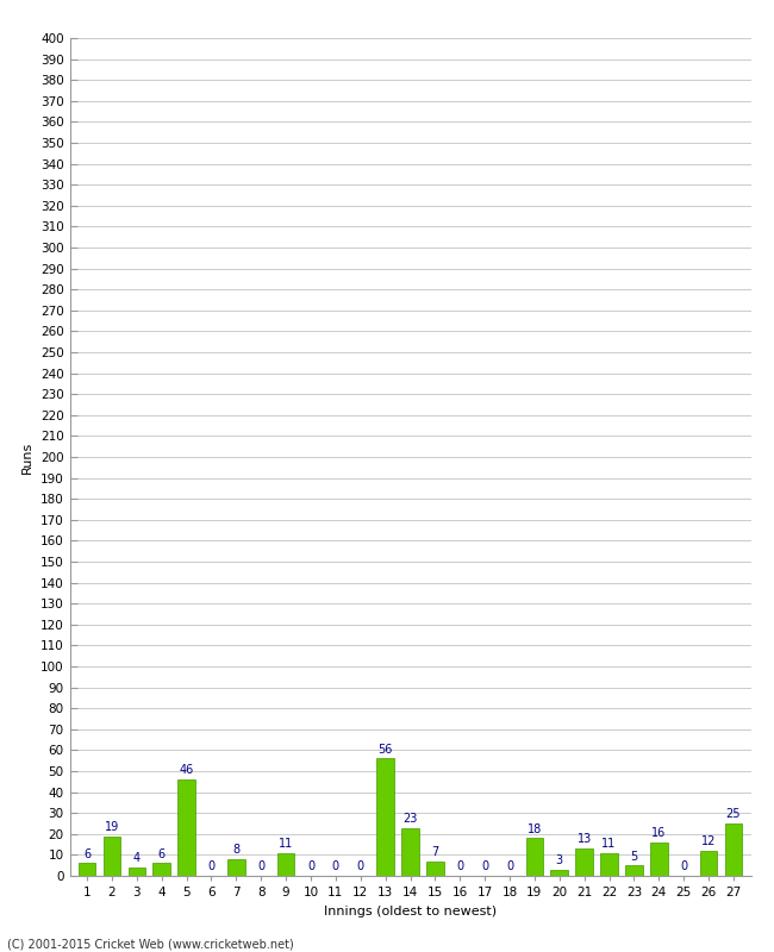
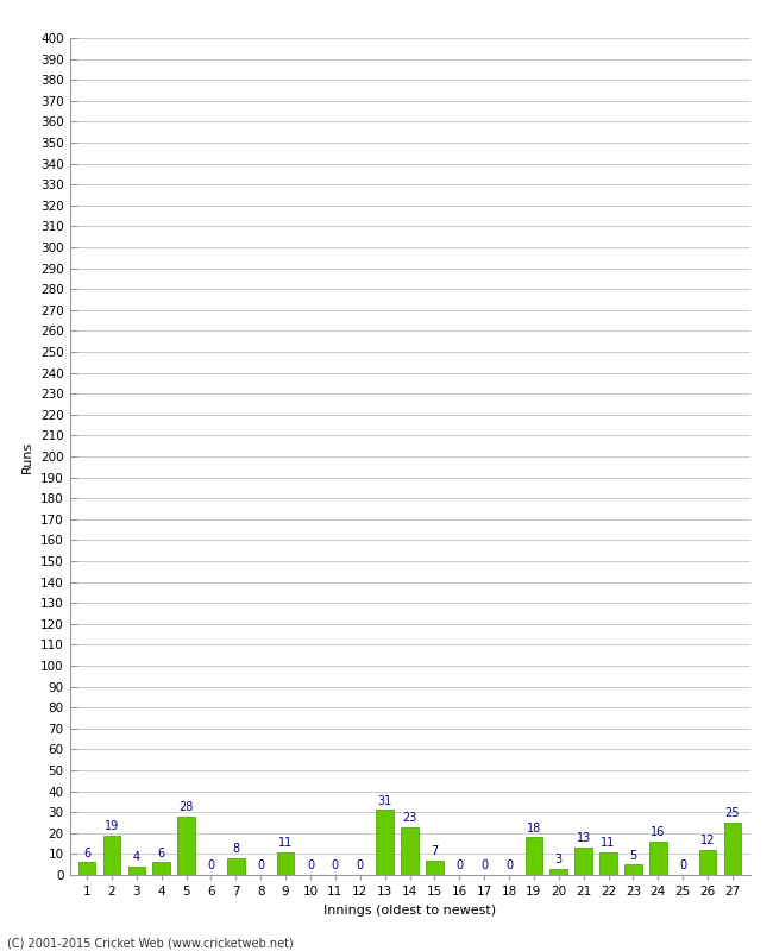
5: 46 -> 28
13: 56 -> 31
